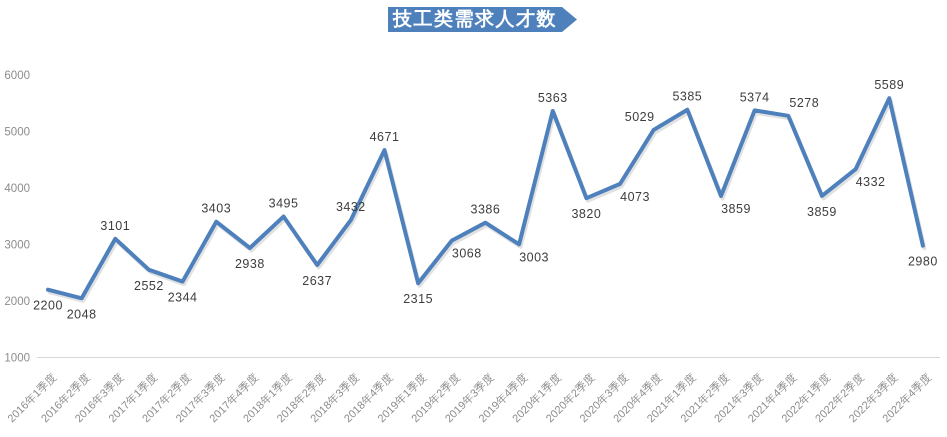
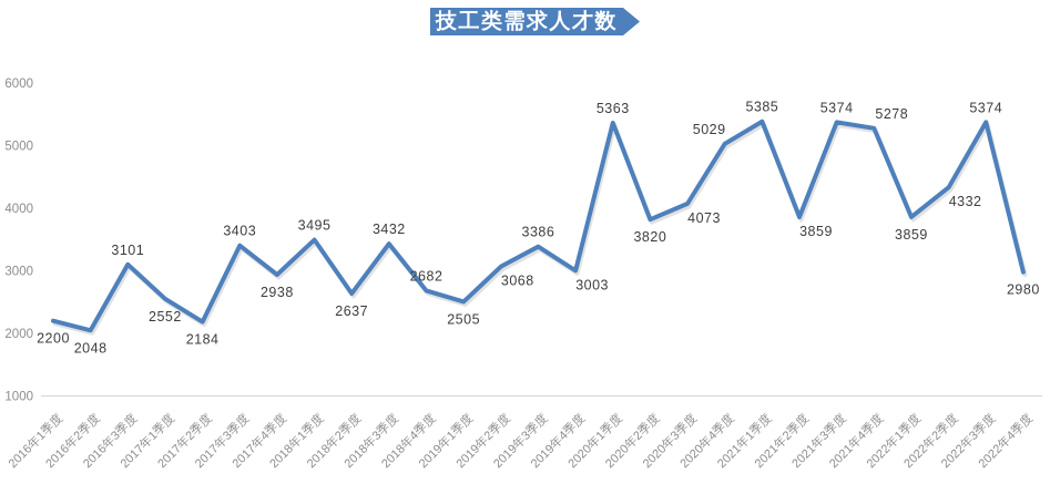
2017年2季度: 2344 -> 2184
2018年4季度: 4671 -> 2682
2019年1季度: 2315 -> 2505
2022年3季度: 5589 -> 5374
